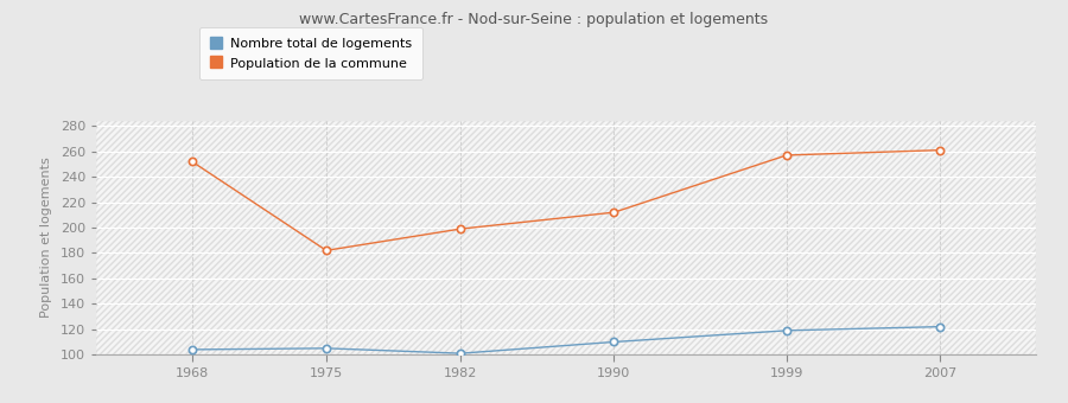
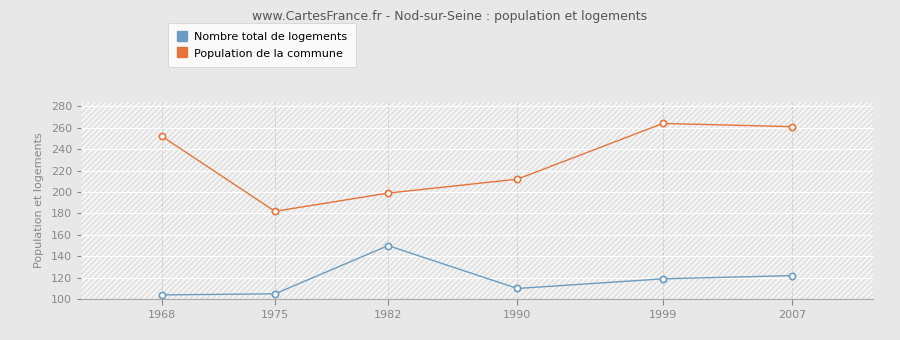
Nombre total de logements/1982: 101 -> 150
Population de la commune/1999: 257 -> 264
